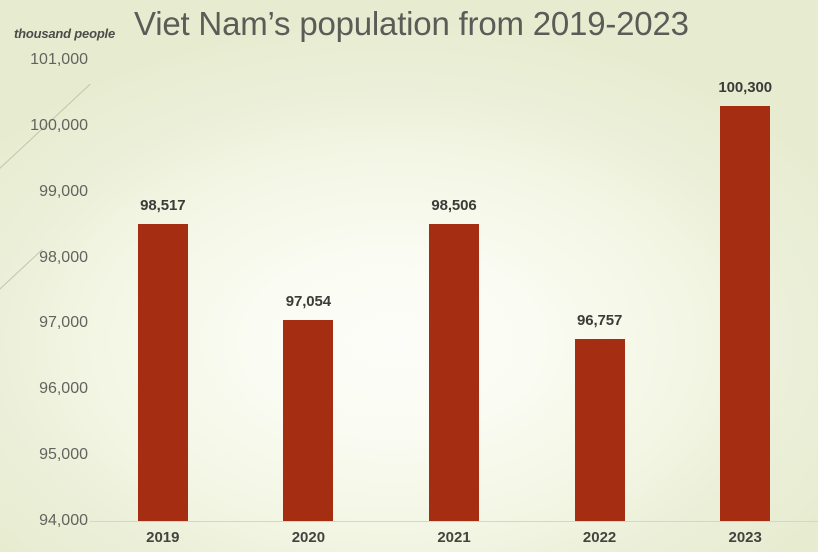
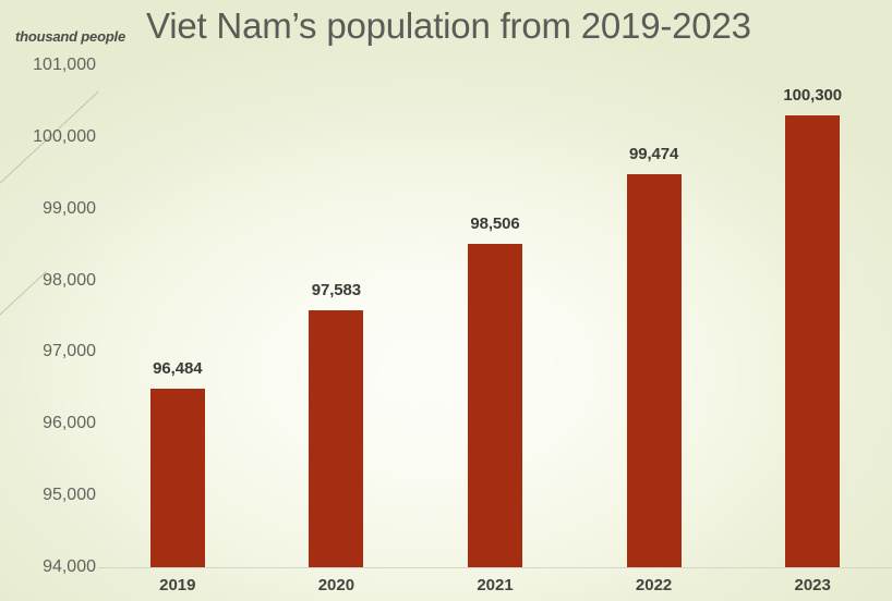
2019: 98,517 -> 96,484
2020: 97,054 -> 97,583
2022: 96,757 -> 99,474
